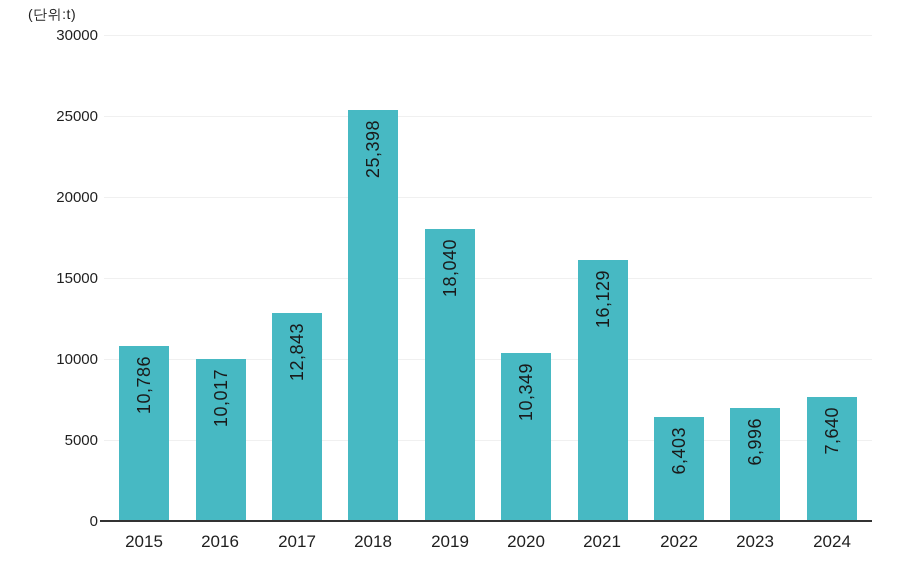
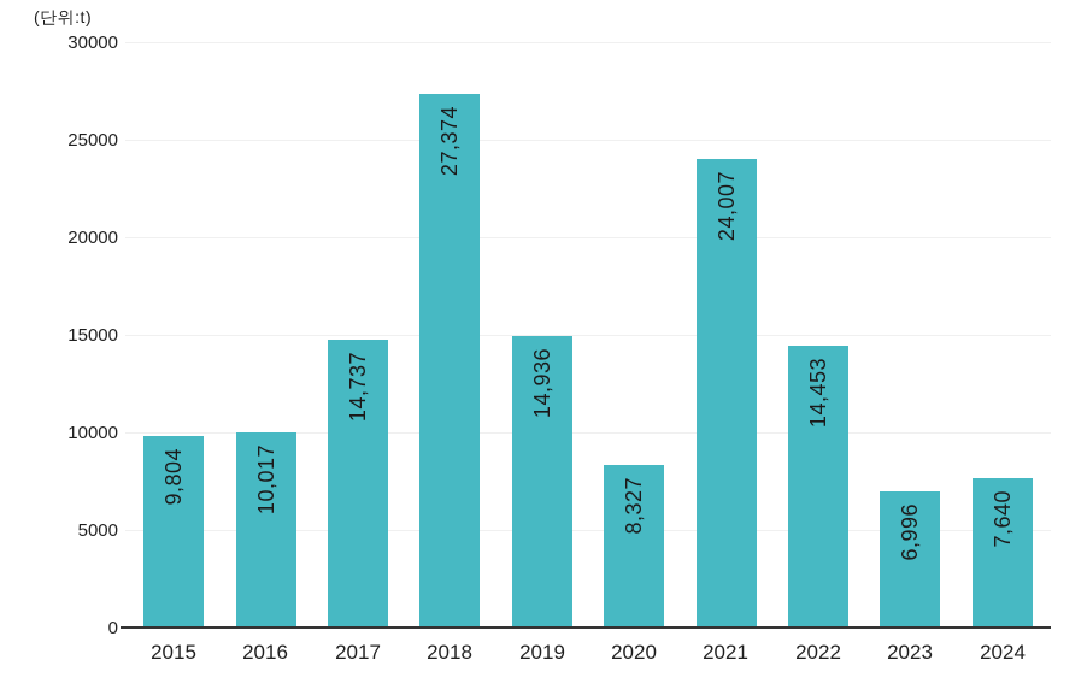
2015: 10,786 -> 9,804
2017: 12,843 -> 14,737
2018: 25,398 -> 27,374
2019: 18,040 -> 14,936
2020: 10,349 -> 8,327
2021: 16,129 -> 24,007
2022: 6,403 -> 14,453
